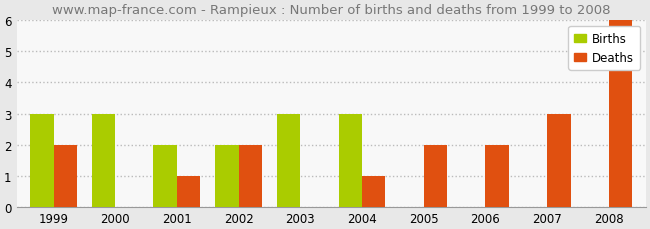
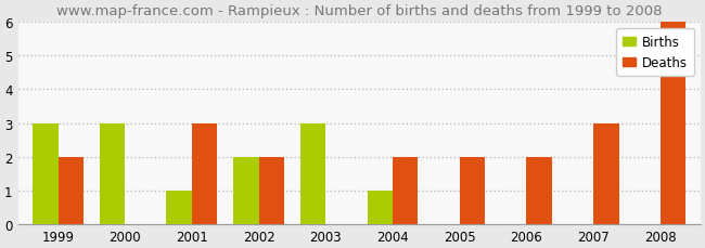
Births/2001: 2 -> 1
Deaths/2001: 1 -> 3
Births/2004: 3 -> 1
Deaths/2004: 1 -> 2
